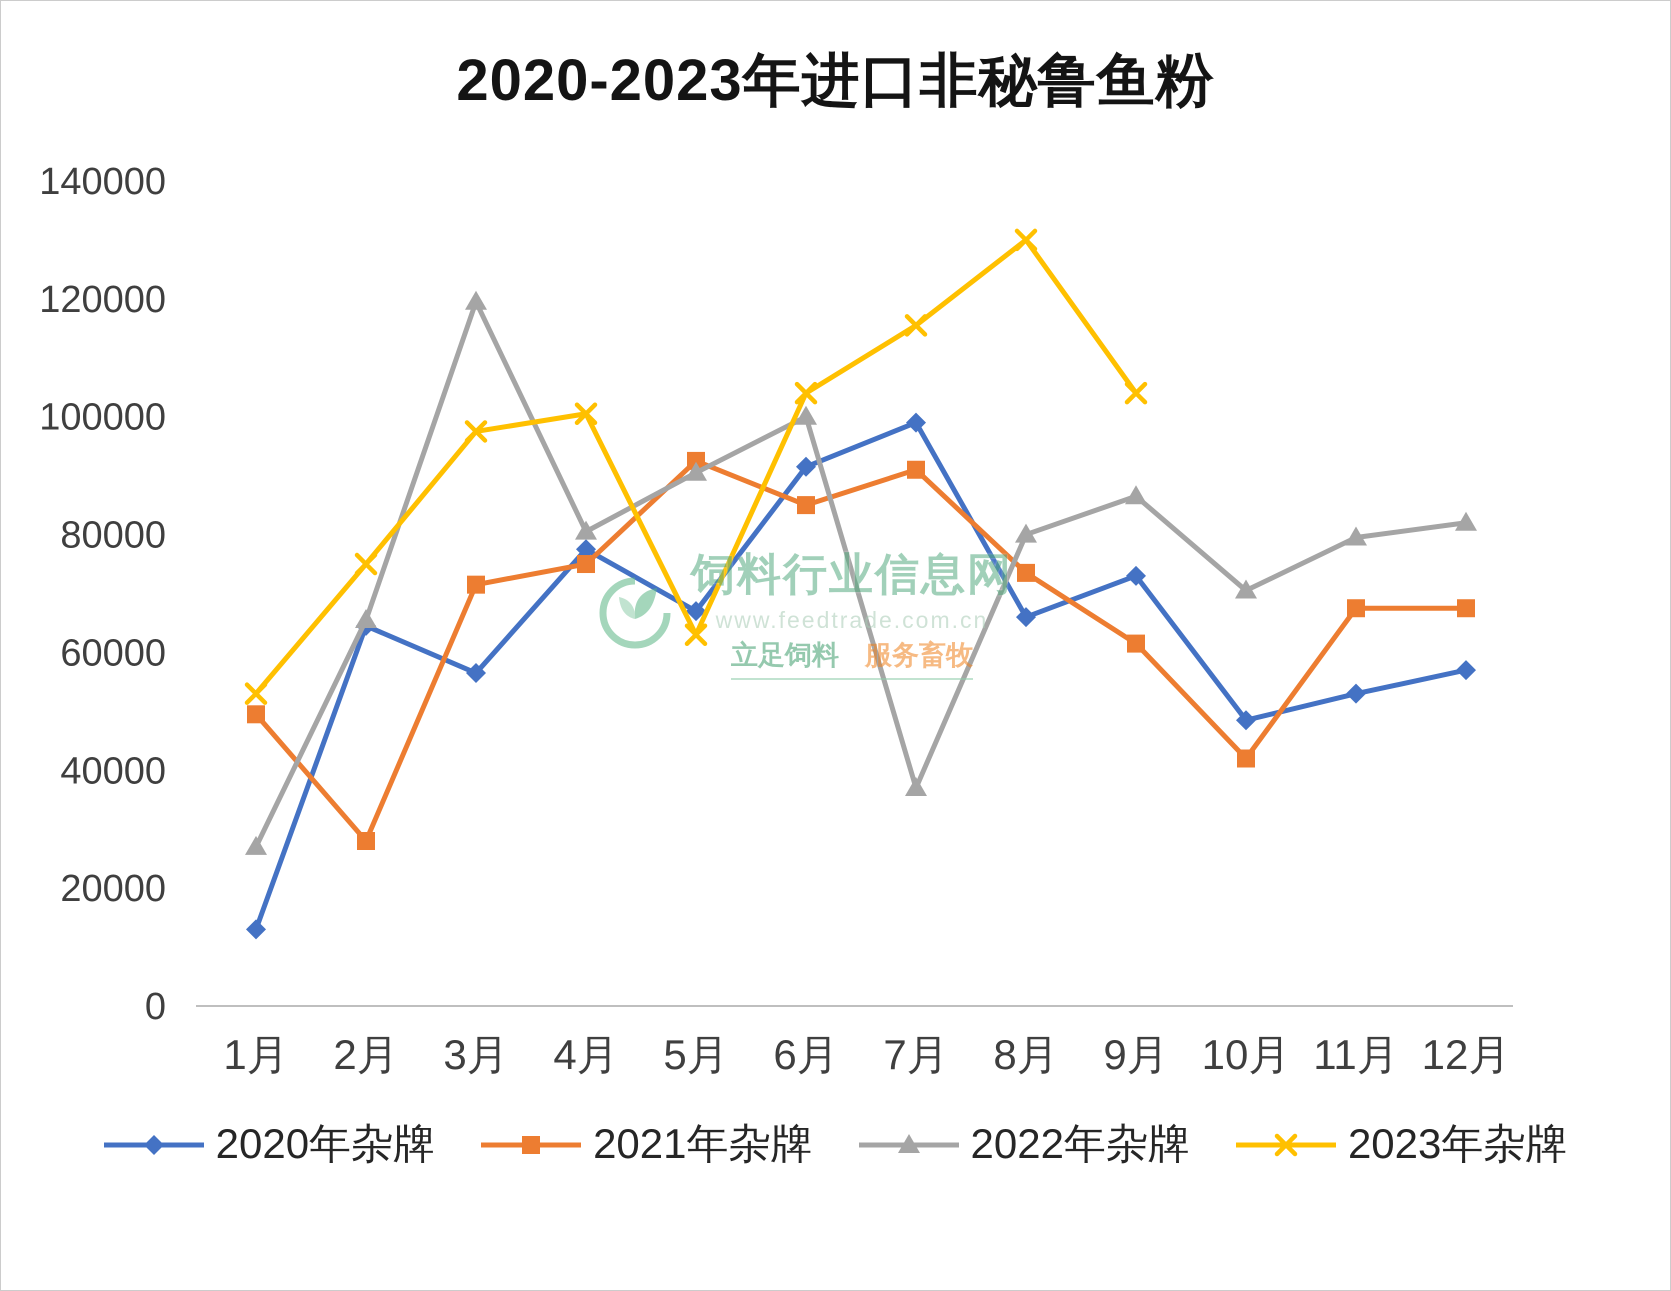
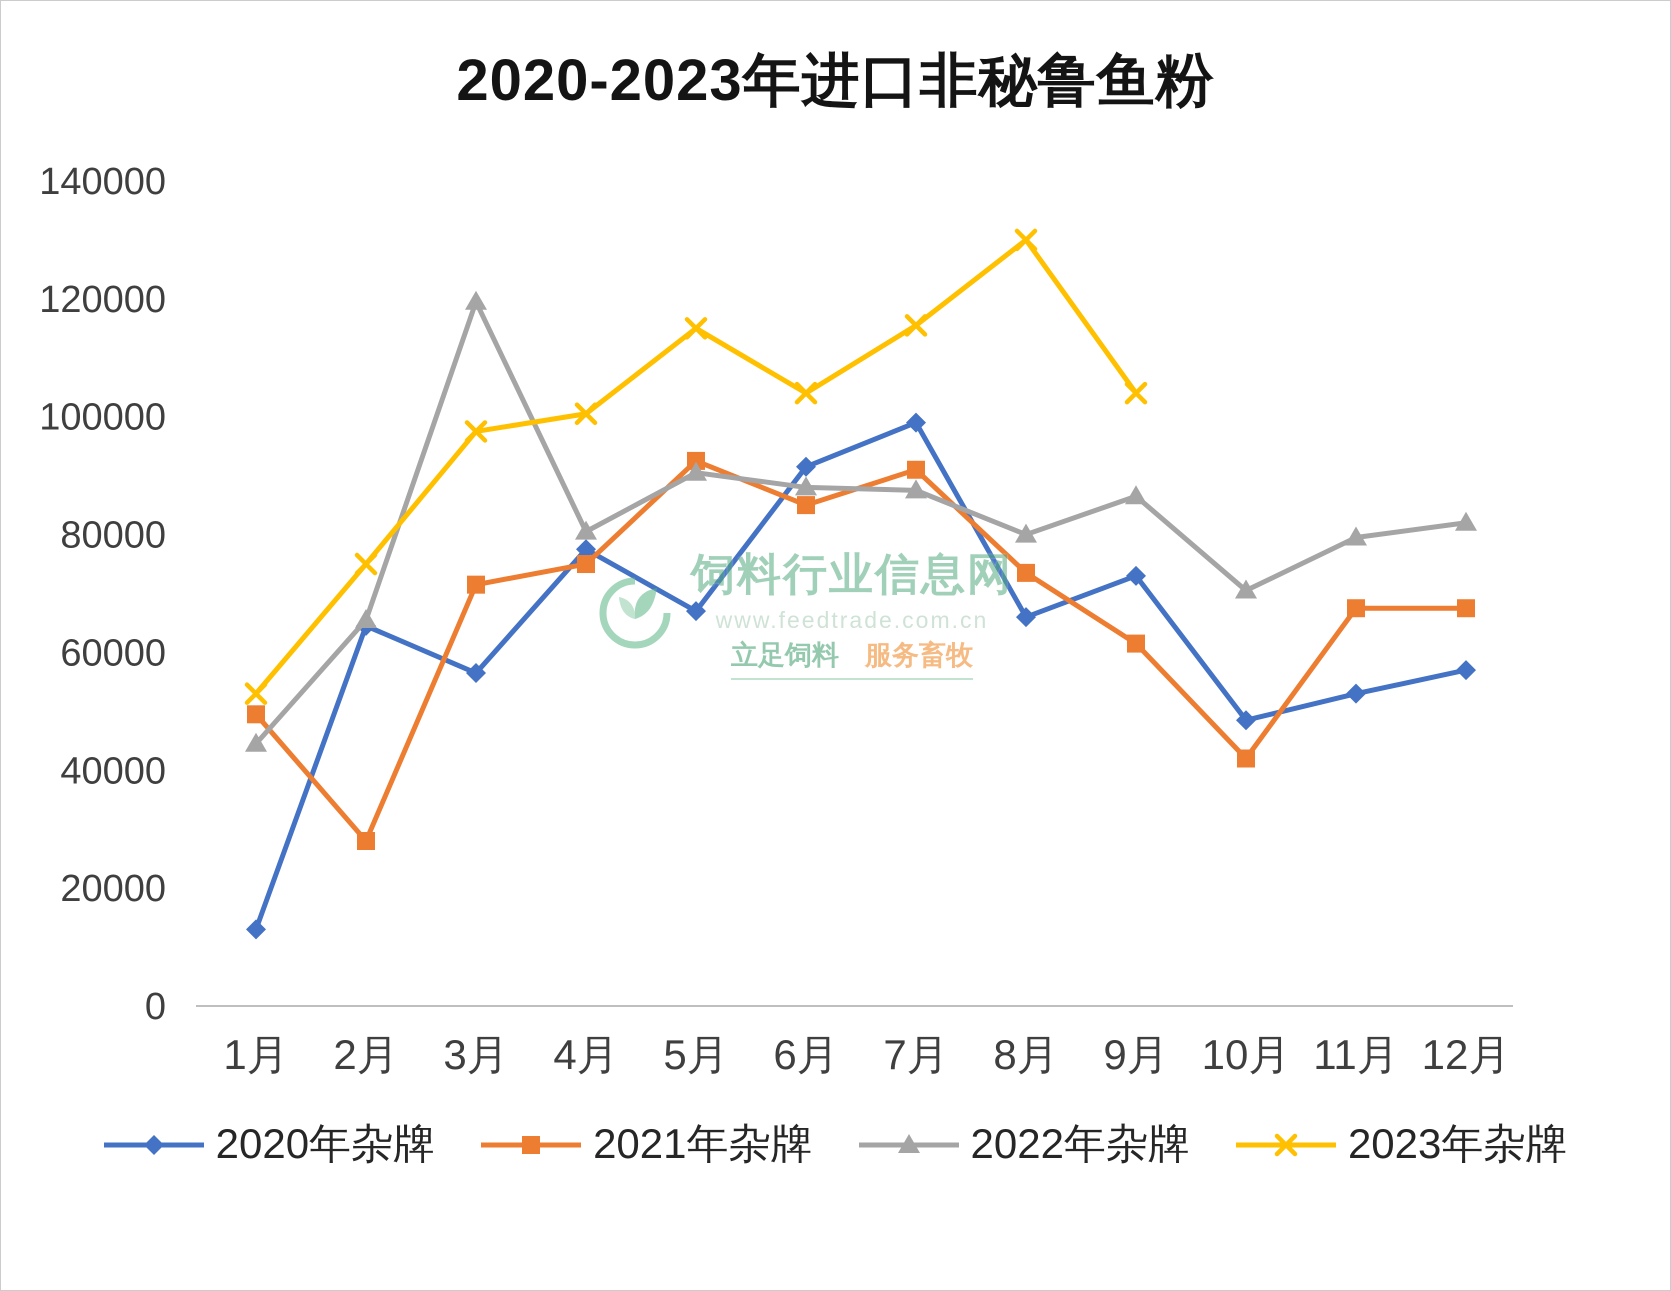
2022年杂牌/1月: 27000 -> 44000
2023年杂牌/5月: 63000 -> 115000
2022年杂牌/6月: 100000 -> 88000
2022年杂牌/7月: 37000 -> 88000
